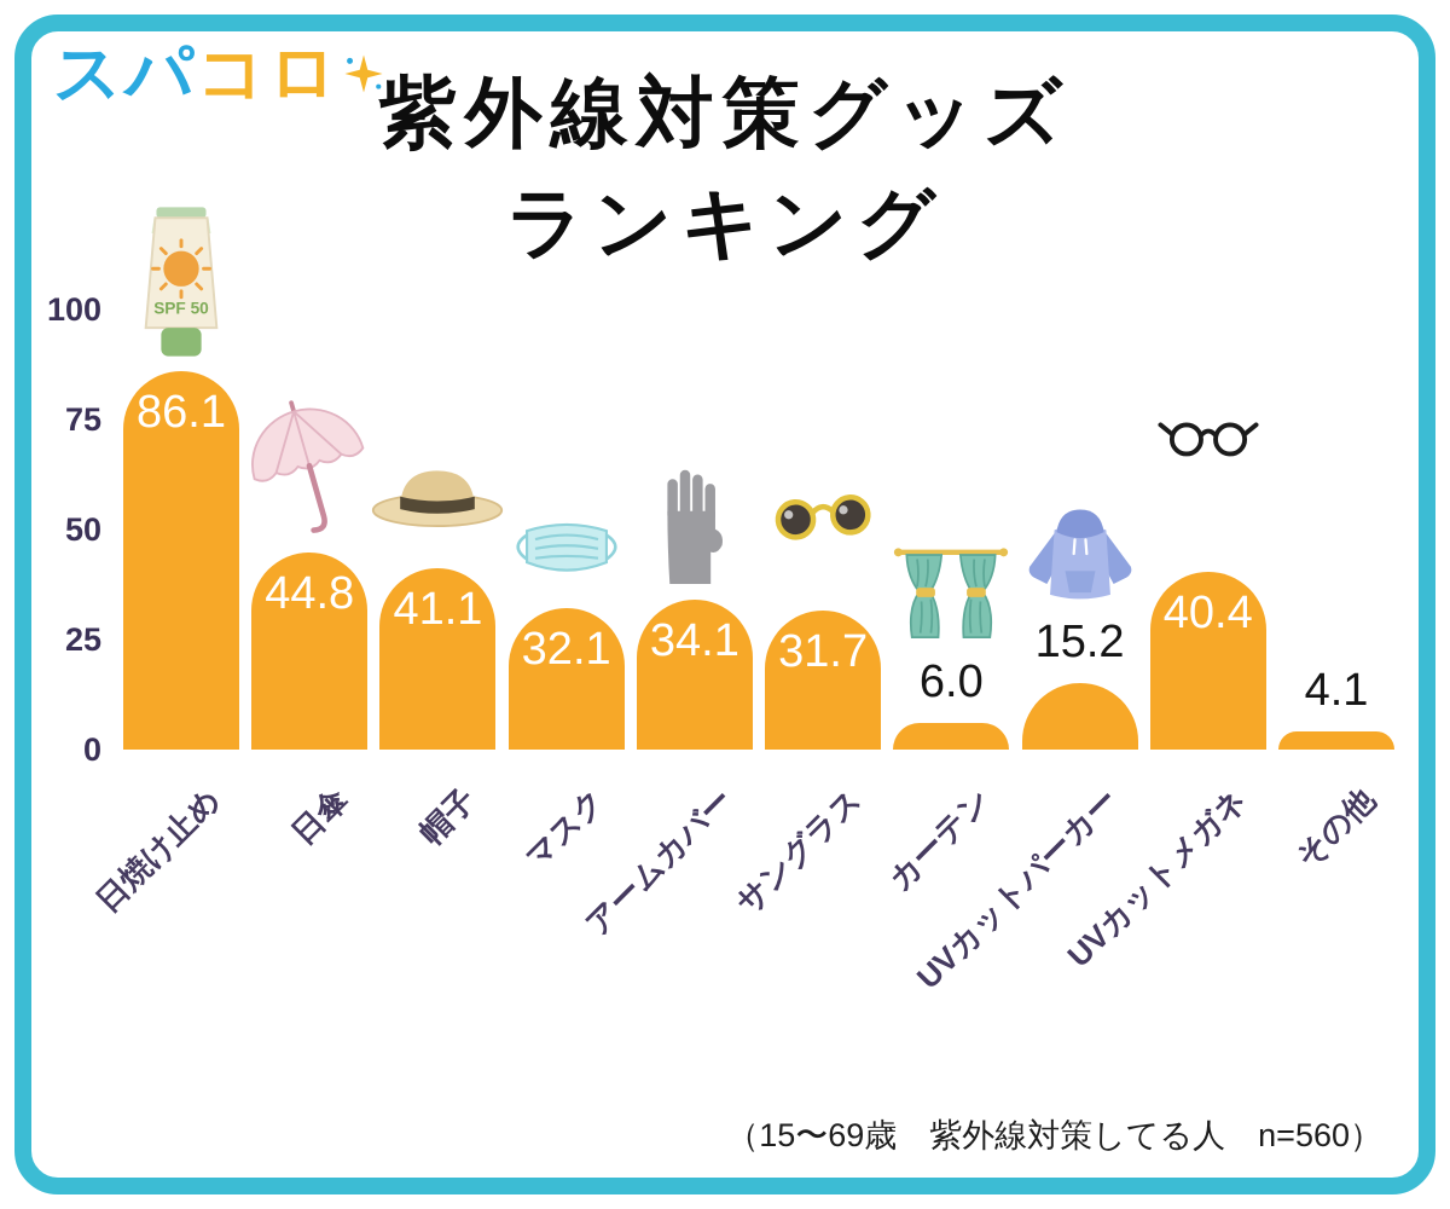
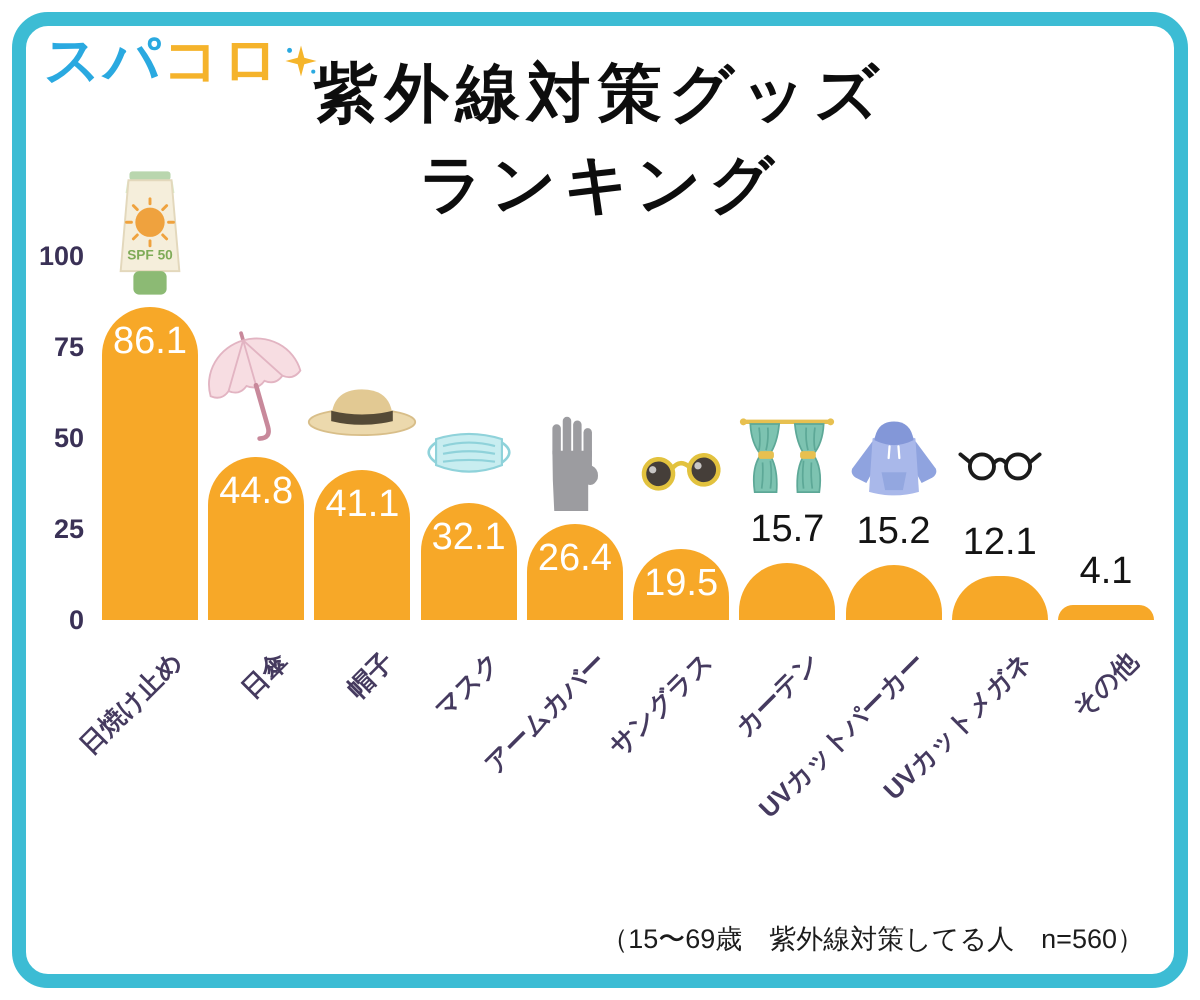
アームカバー: 34.1 -> 26.4
サングラス: 31.7 -> 19.5
カーテン: 6.0 -> 15.7
UVカットメガネ: 40.4 -> 12.1
